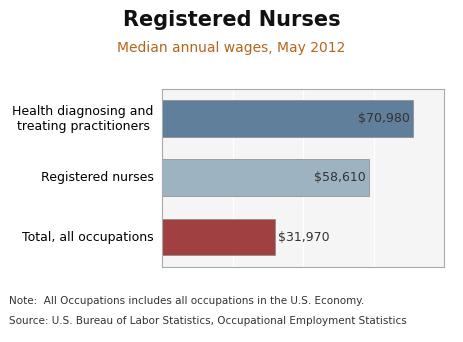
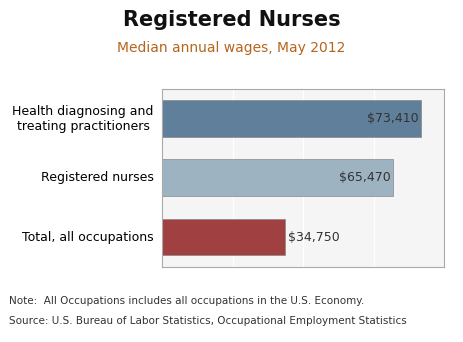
Health diagnosing and treating practitioners: $70,980 -> $73,410
Registered nurses: $58,610 -> $65,470
Total, all occupations: $31,970 -> $34,750
